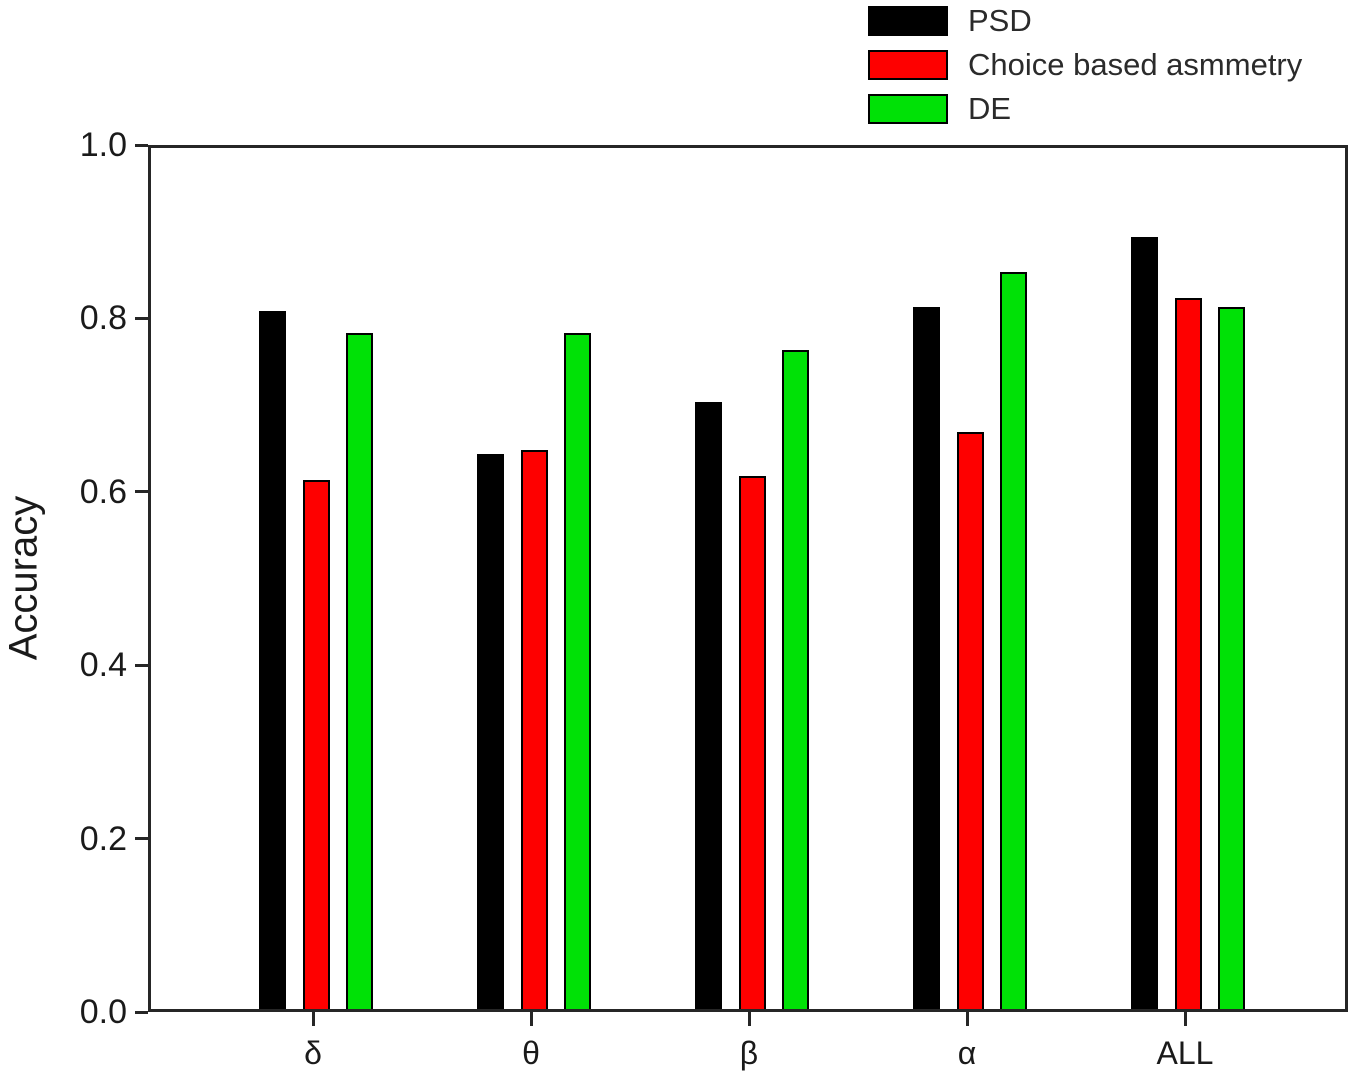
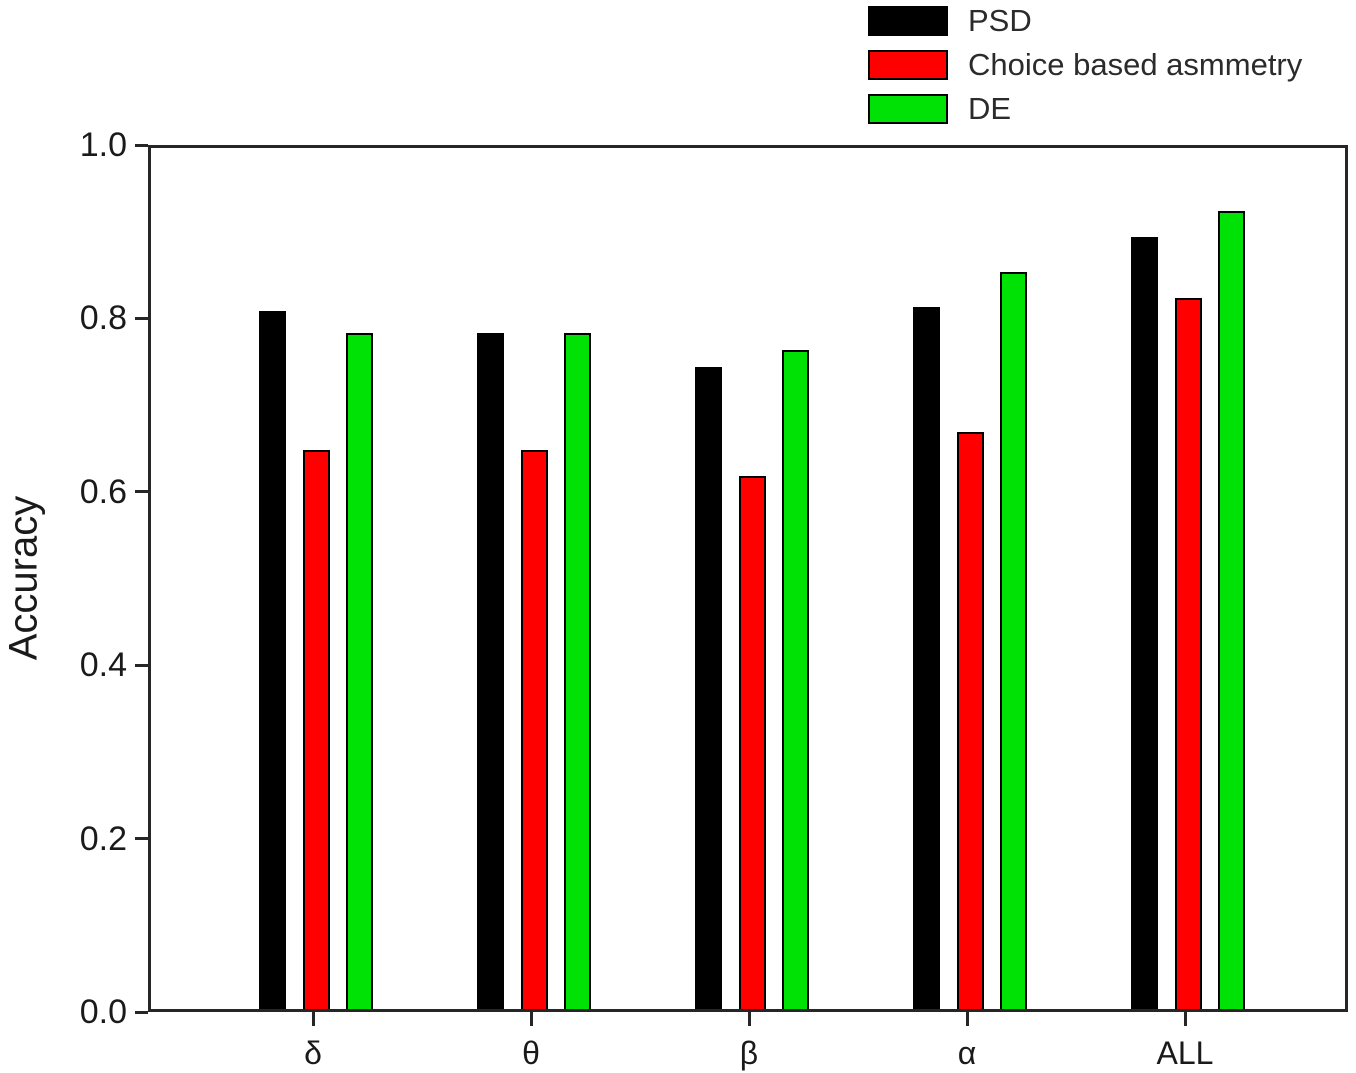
Choice based asmmetry/δ: 0.61 -> 0.65
PSD/θ: 0.64 -> 0.78
PSD/β: 0.70 -> 0.74
DE/ALL: 0.81 -> 0.92
